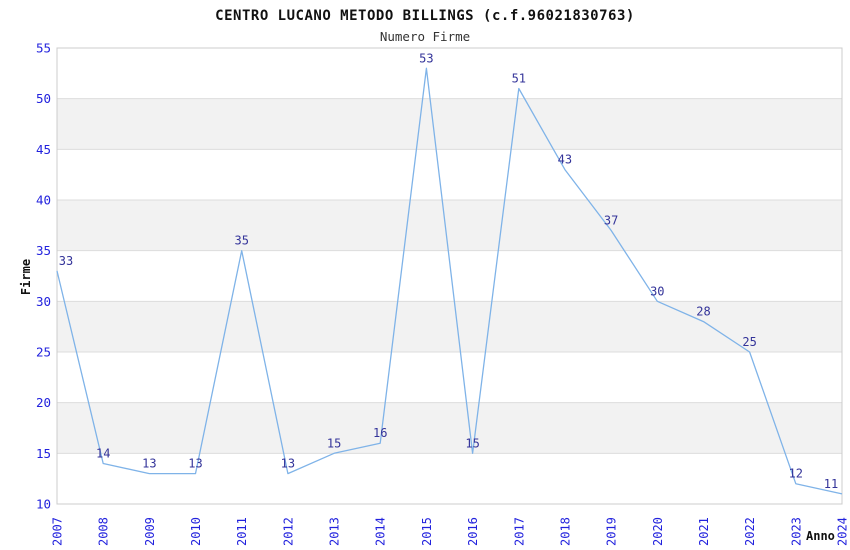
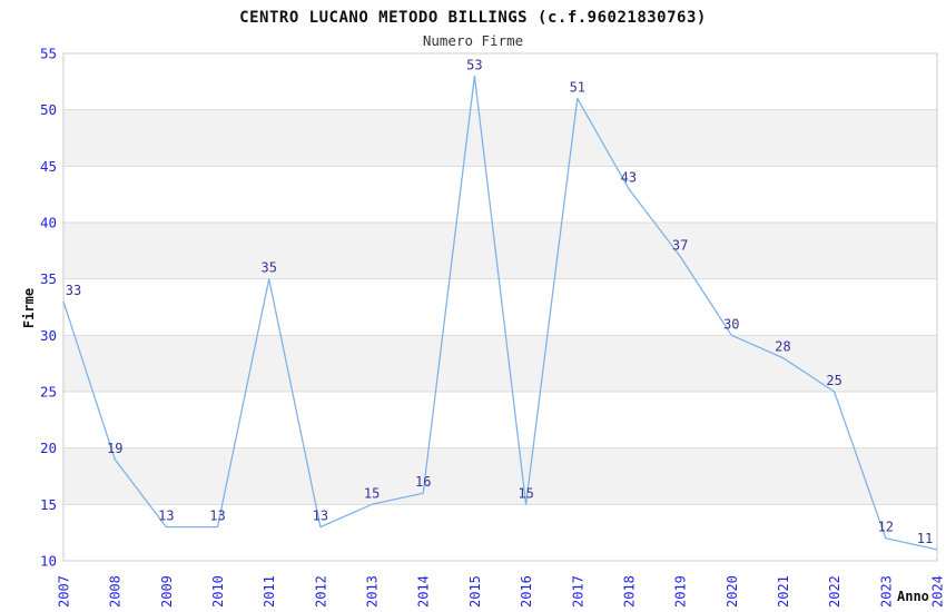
2008: 14 -> 19
